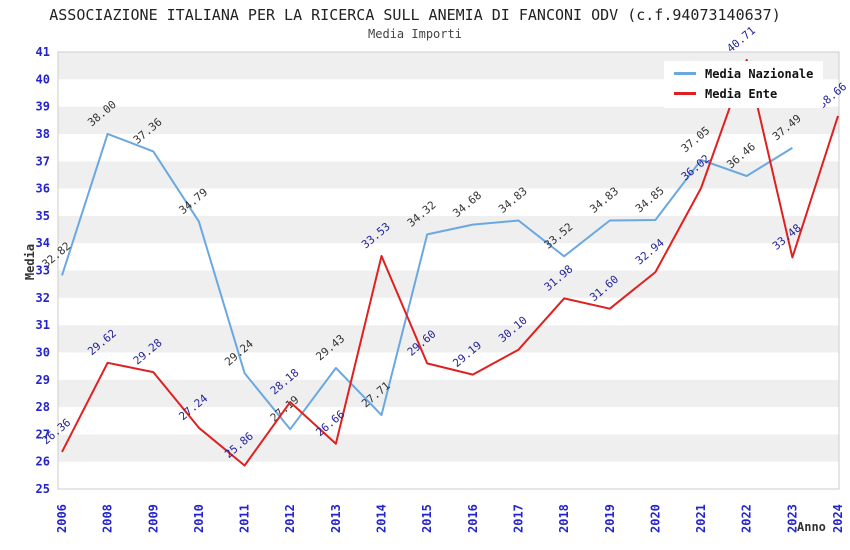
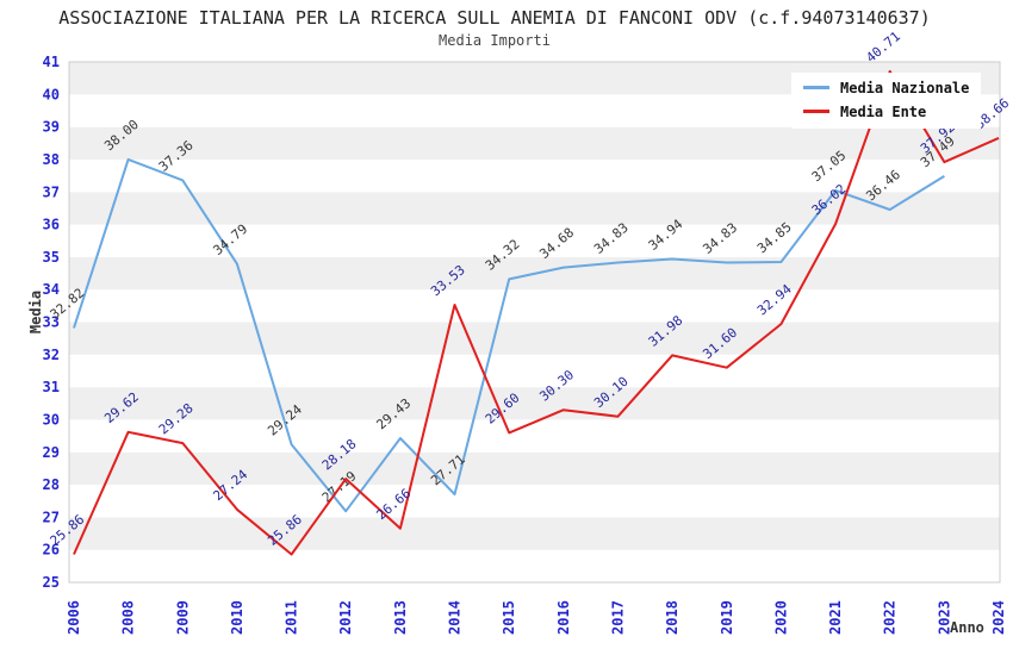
Media Ente/2006: 26.36 -> 25.86
Media Ente/2016: 29.19 -> 30.30
Media Nazionale/2018: 33.52 -> 34.94
Media Ente/2023: 33.48 -> 37.92
